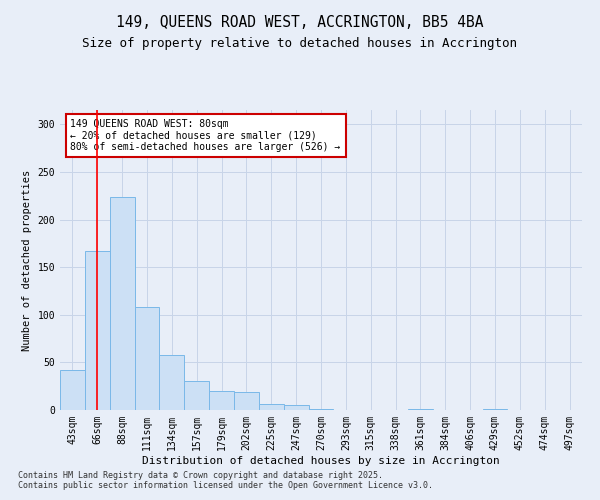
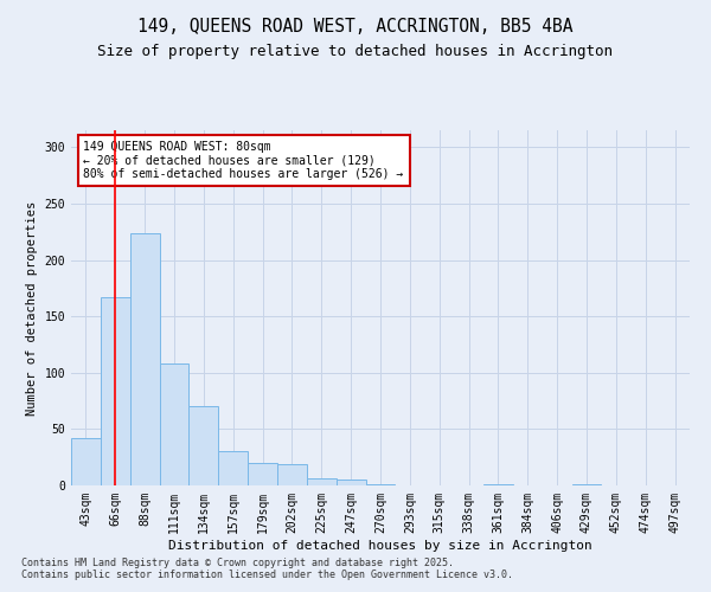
134sqm: 58 -> 70
